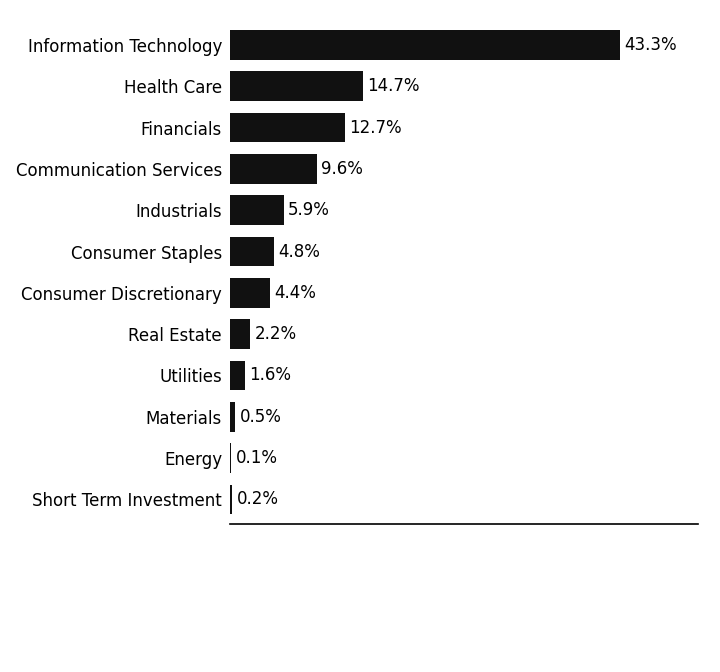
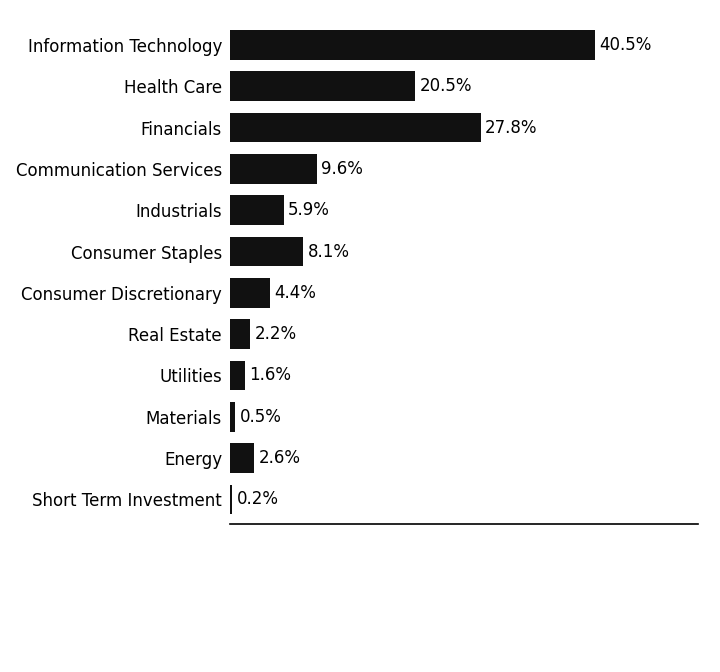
Information Technology: 43.3% -> 40.5%
Health Care: 14.7% -> 20.5%
Financials: 12.7% -> 27.8%
Consumer Staples: 4.8% -> 8.1%
Energy: 0.1% -> 2.6%
